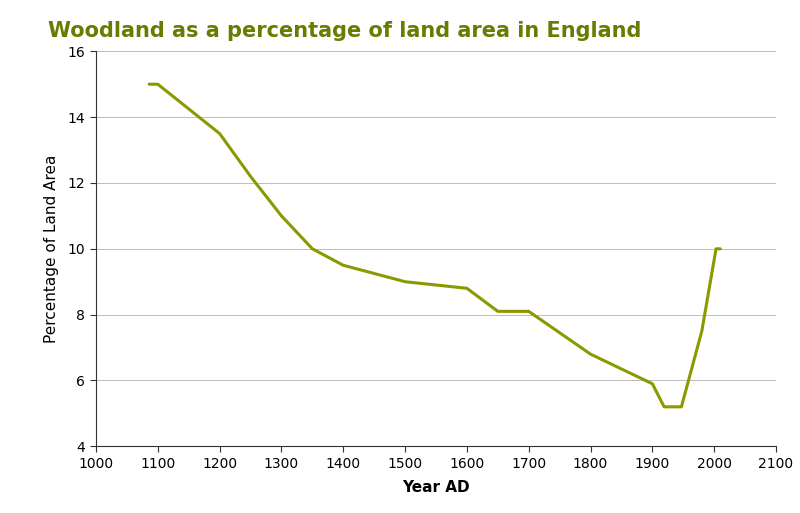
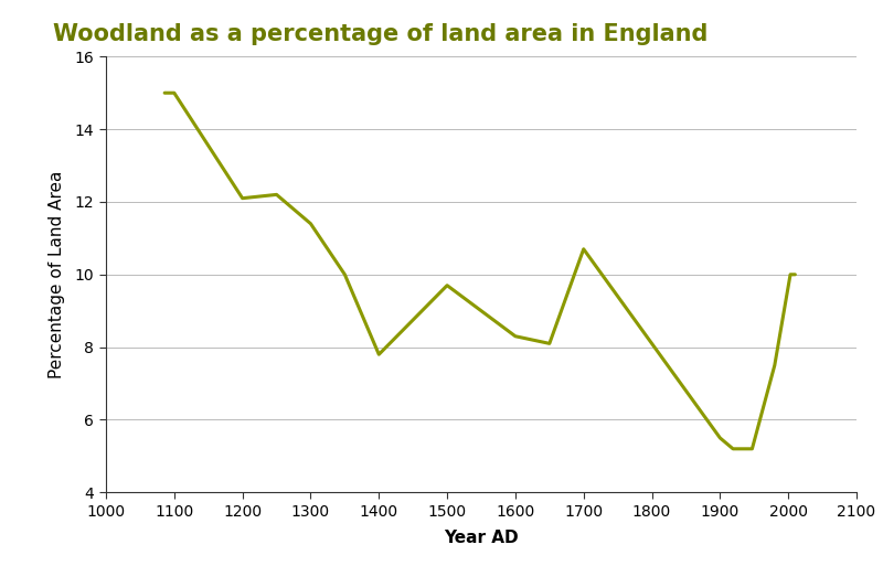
1200: 13.5 -> 12.1
1300: 11.0 -> 11.4
1400: 9.5 -> 7.8
1500: 9.0 -> 9.7
1600: 8.8 -> 8.3
1700: 8.1 -> 10.7
1800: 6.8 -> 8.1
1900: 5.9 -> 5.5
